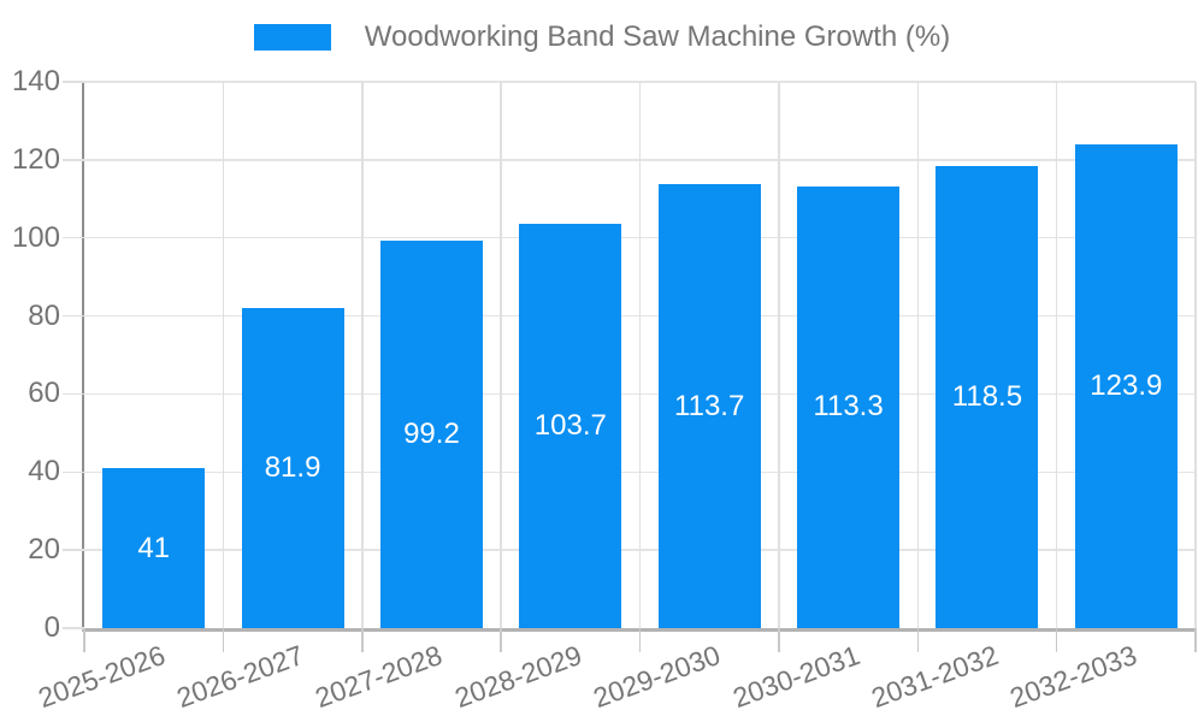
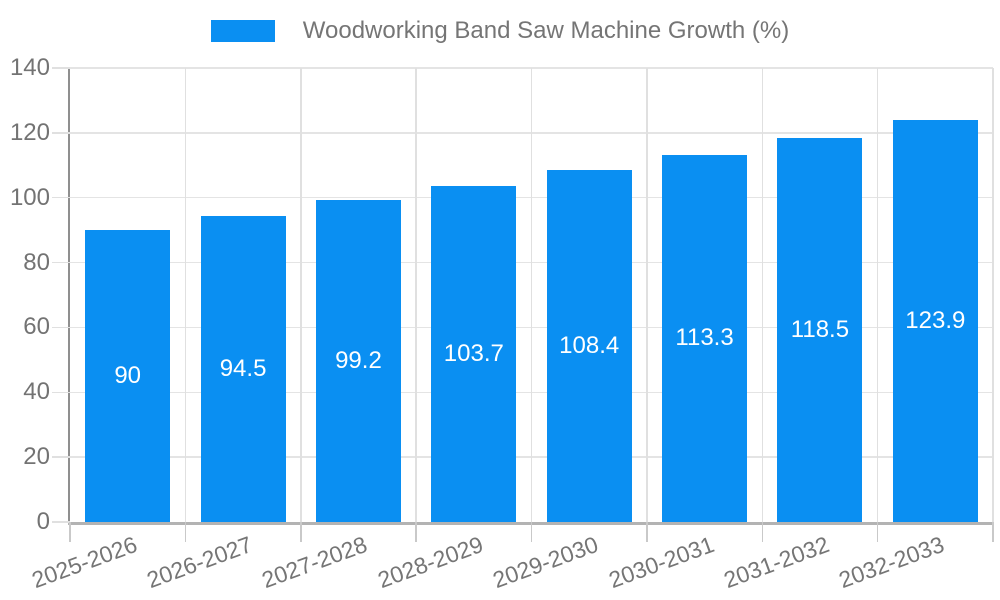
2025-2026: 41 -> 90
2026-2027: 81.9 -> 94.5
2029-2030: 113.7 -> 108.4
